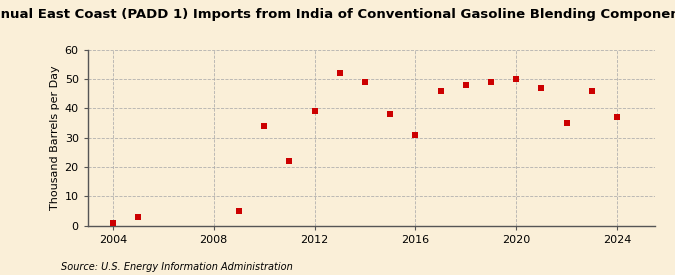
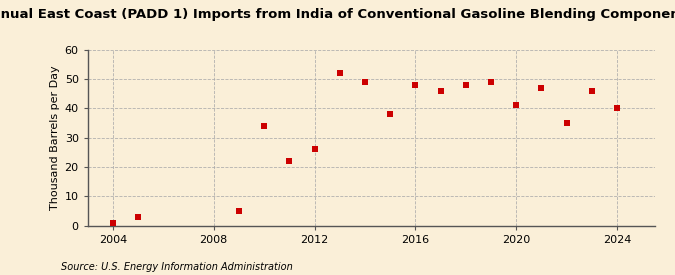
2012: 39 -> 26
2016: 31 -> 48
2020: 50 -> 41
2024: 37 -> 40
